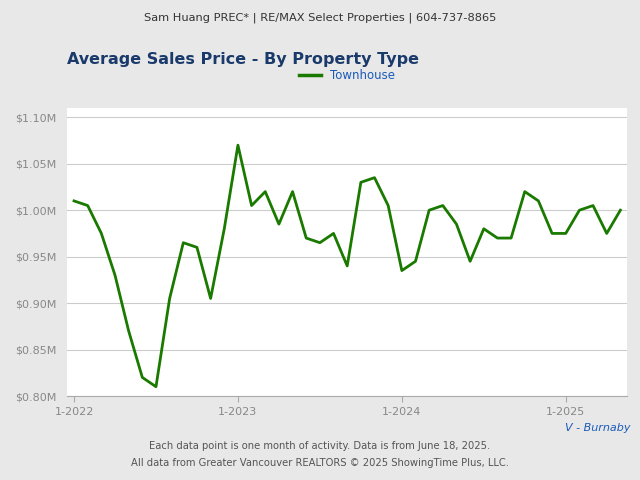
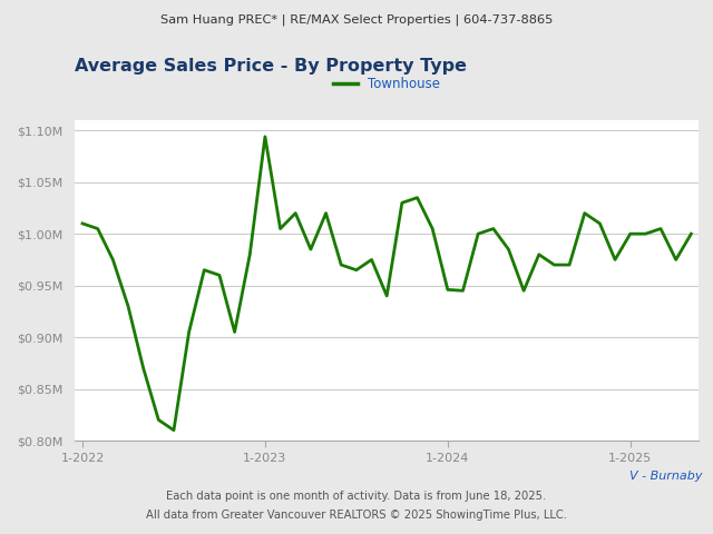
1-2023: $1.070M -> $1.094M
1-2024: $0.935M -> $0.946M
1-2025: $0.975M -> $1.000M
